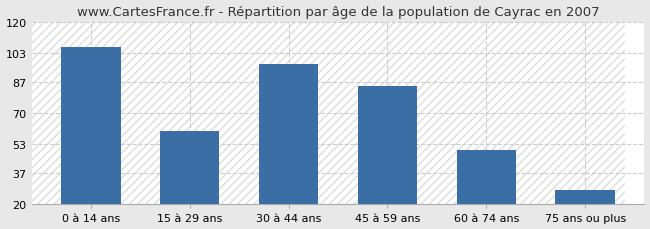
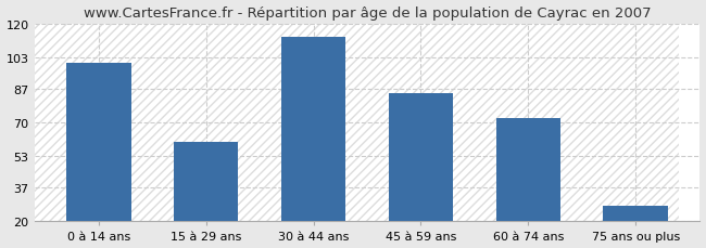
0 à 14 ans: 106 -> 100
30 à 44 ans: 97 -> 113
60 à 74 ans: 50 -> 72
